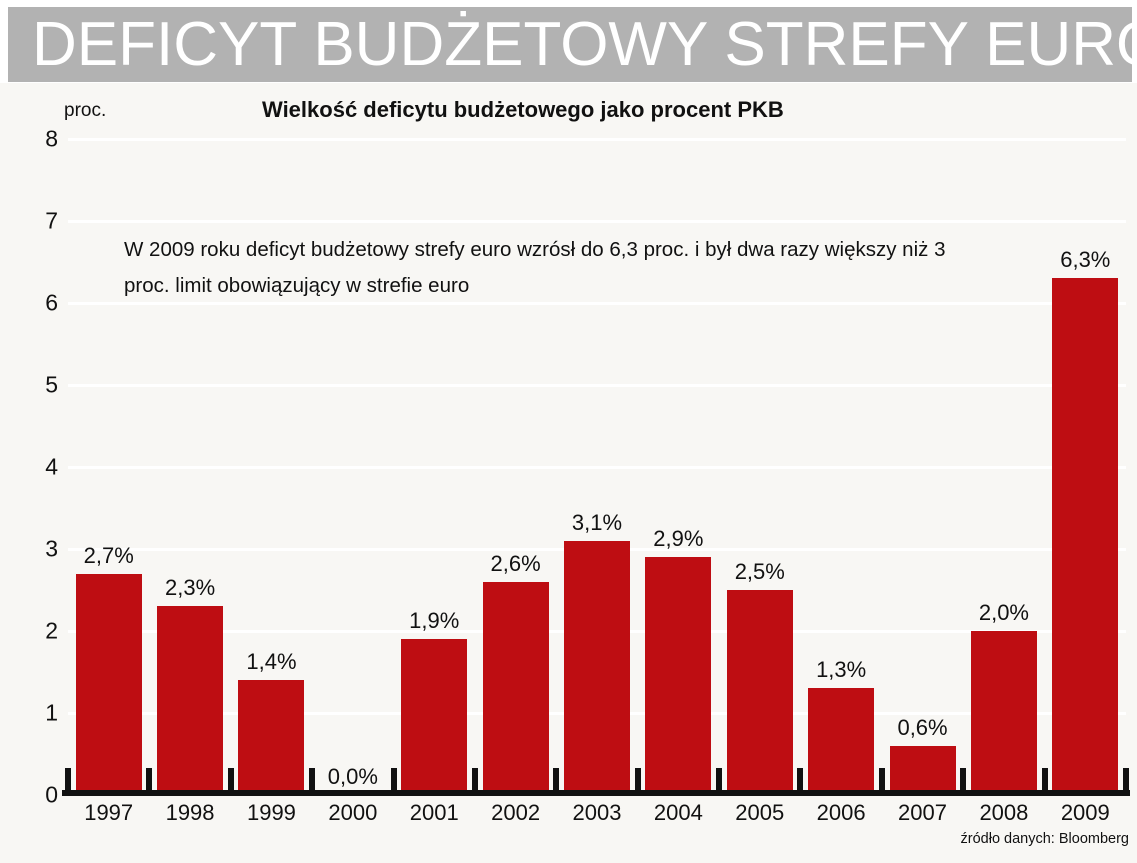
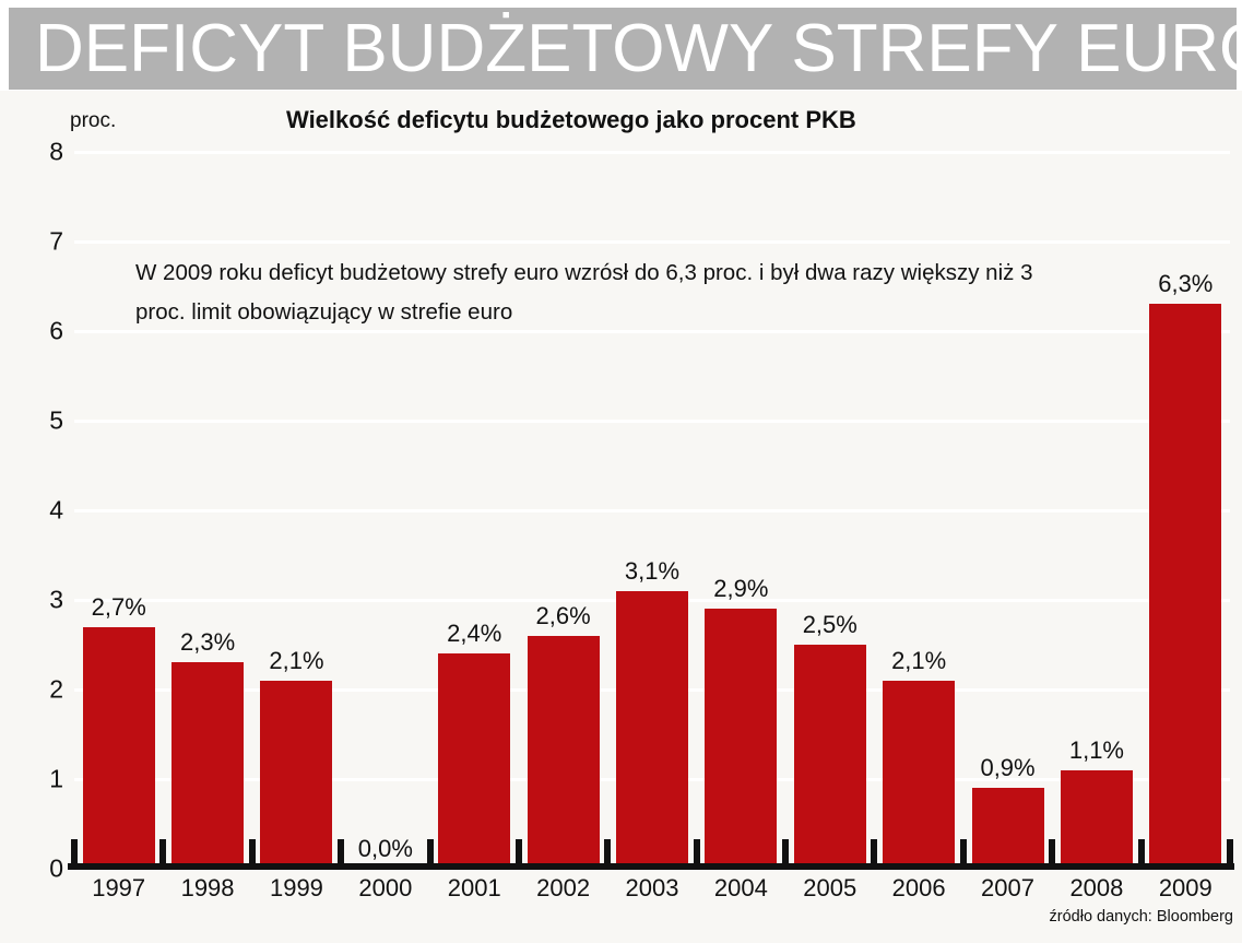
1999: 1,4% -> 2,1%
2001: 1,9% -> 2,4%
2006: 1,3% -> 2,1%
2007: 0,6% -> 0,9%
2008: 2,0% -> 1,1%
